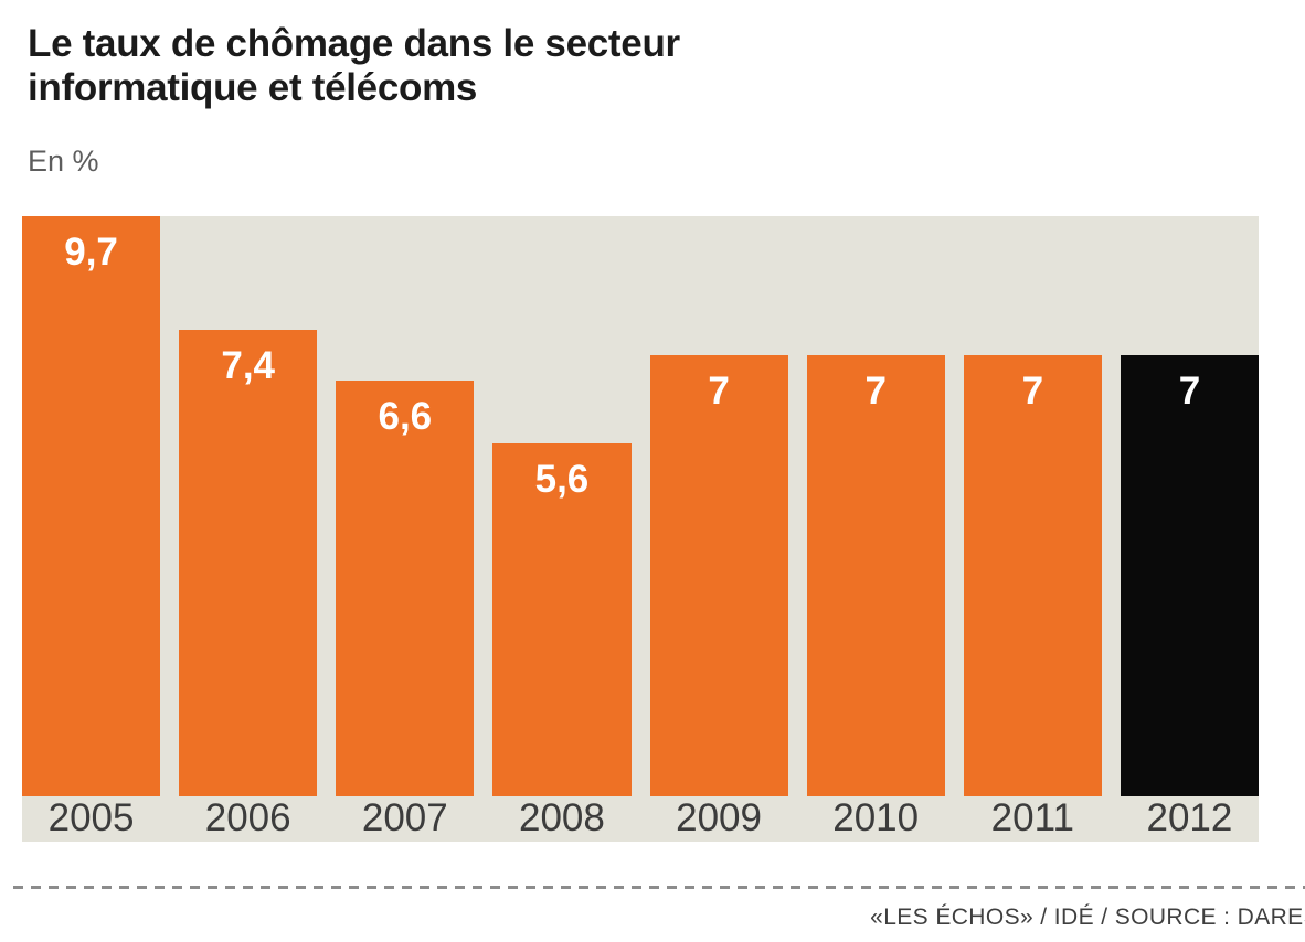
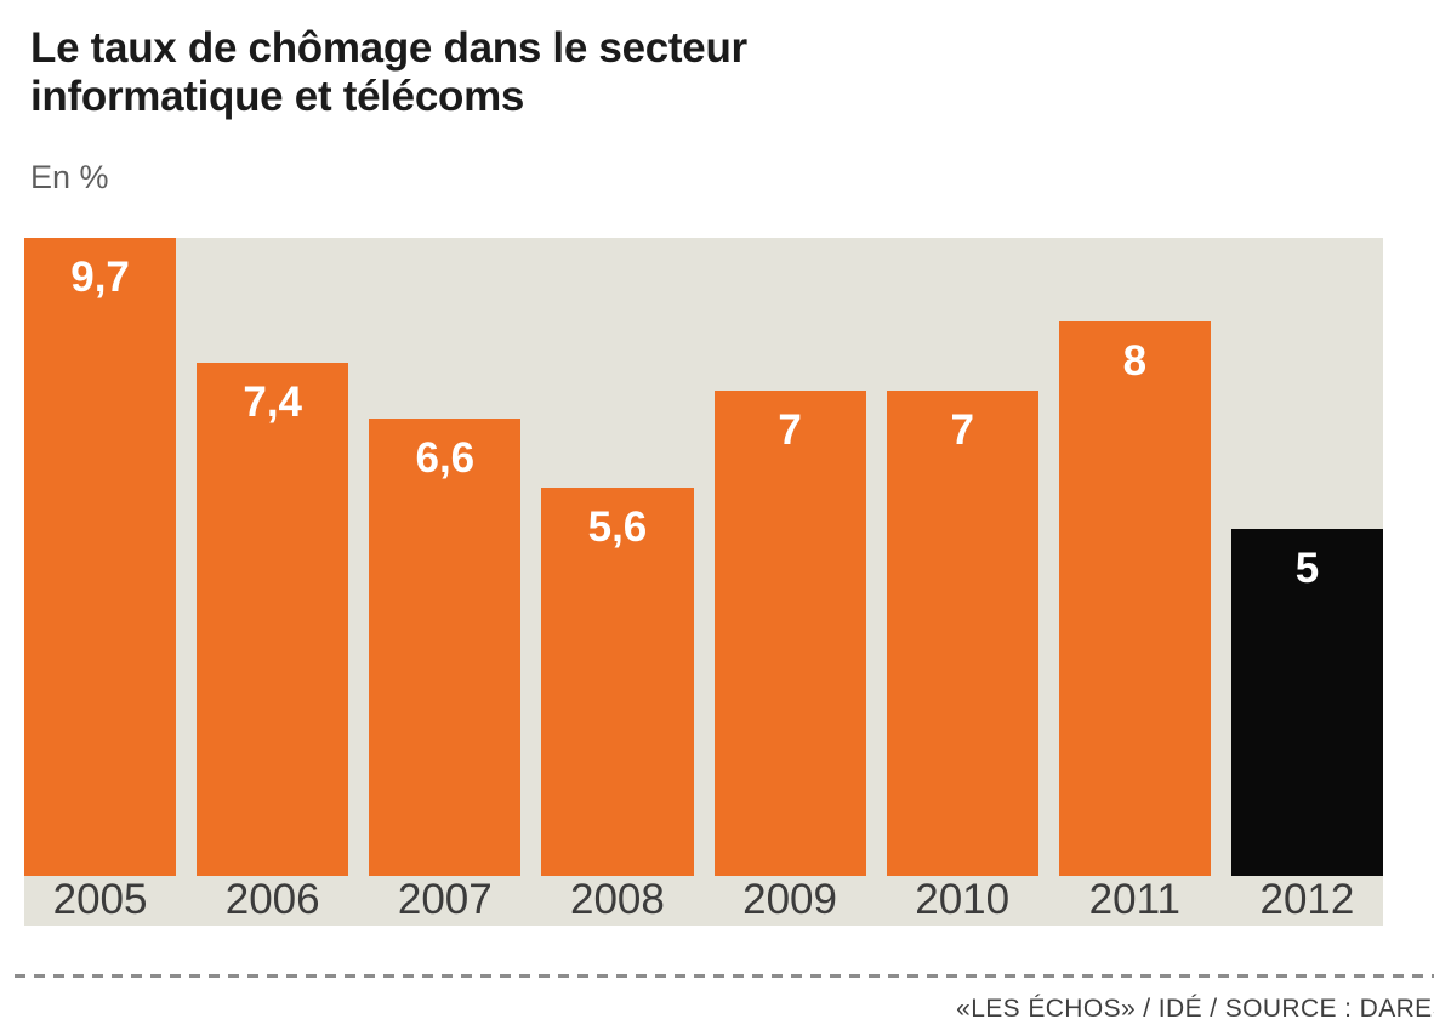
2011: 7 -> 8
2012: 7 -> 5
